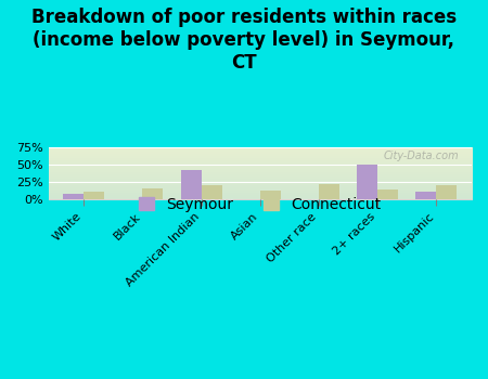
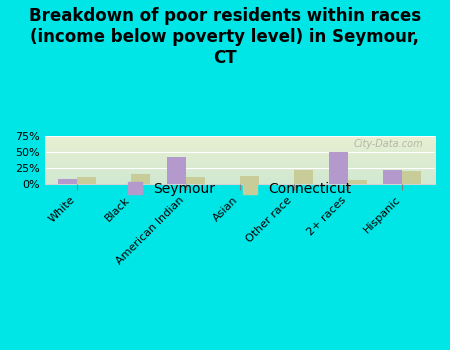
Connecticut/American Indian: 21% -> 12%
Connecticut/2+ races: 15% -> 6%
Seymour/Hispanic: 11% -> 22%
